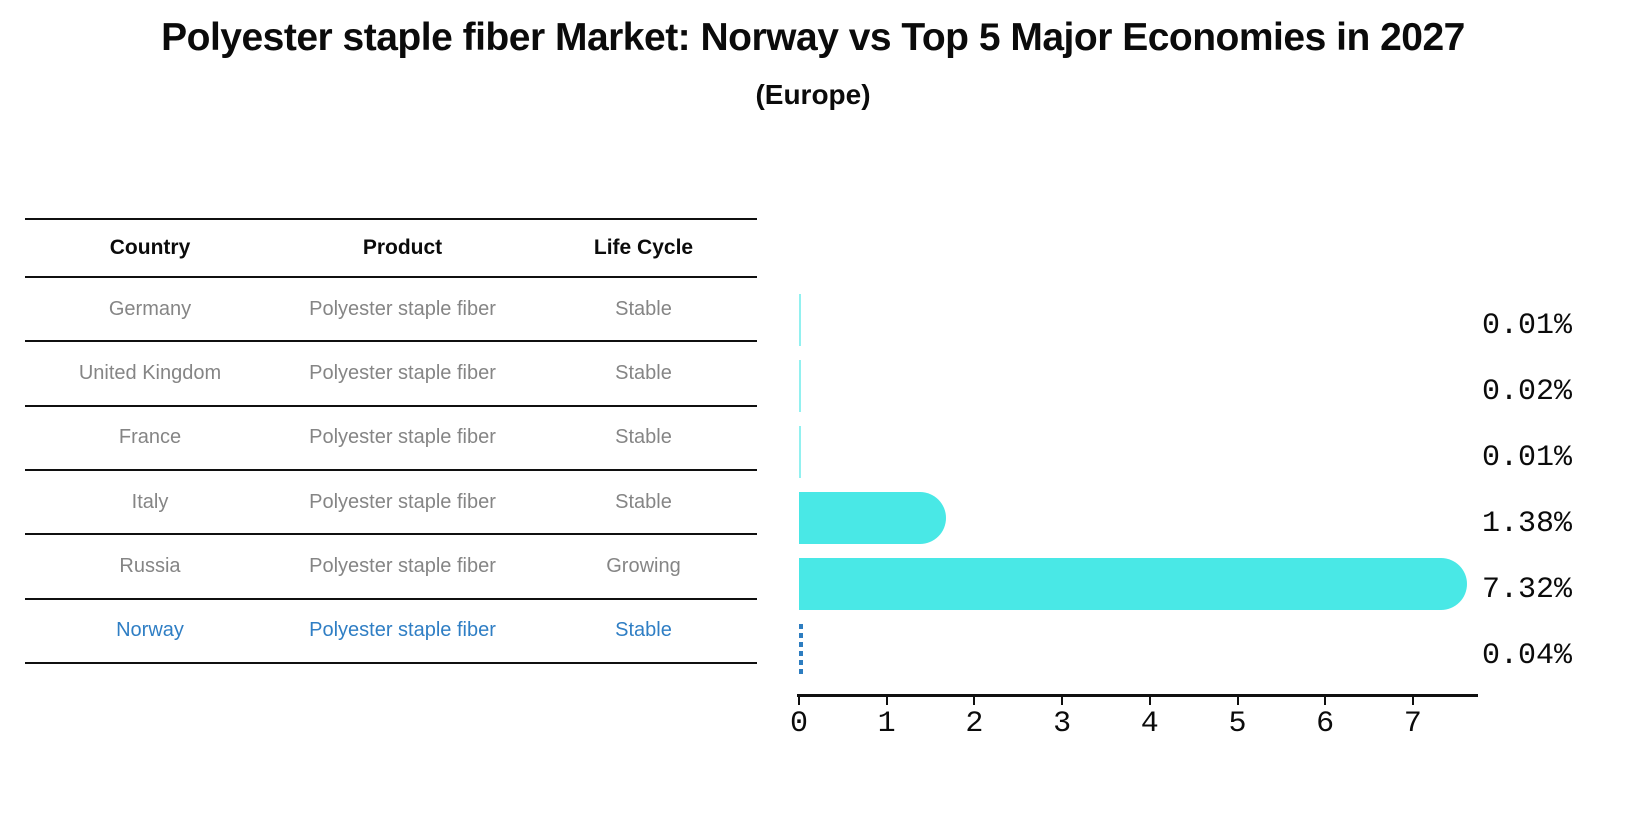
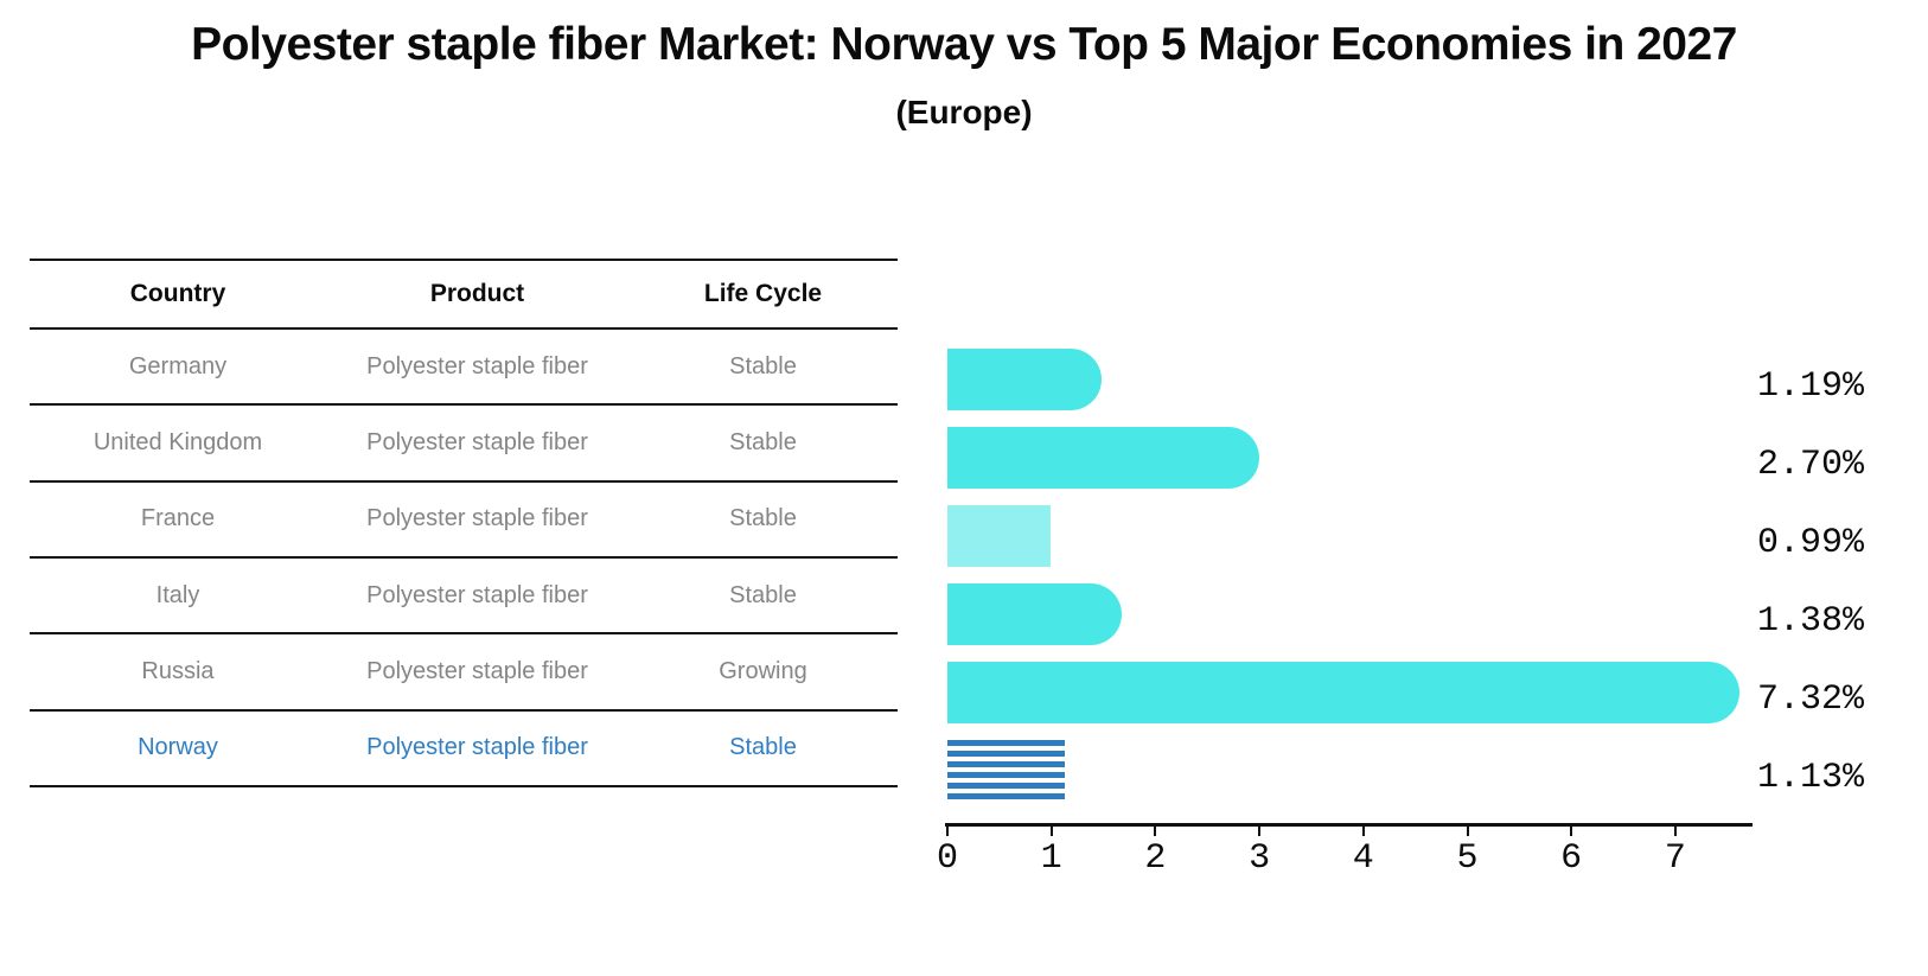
Germany: 0.01% -> 1.19%
United Kingdom: 0.02% -> 2.70%
France: 0.01% -> 0.99%
Norway: 0.04% -> 1.13%
